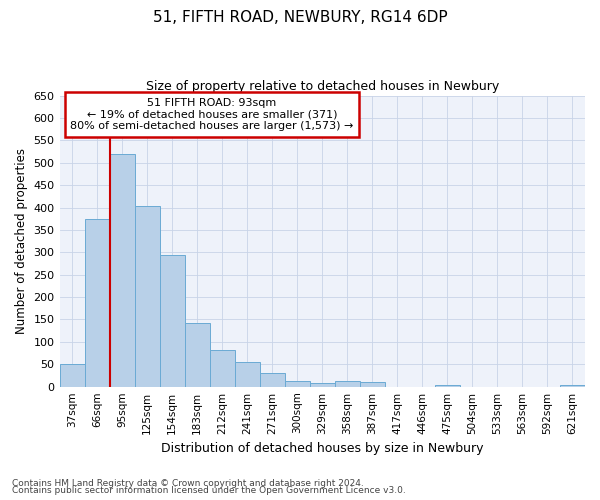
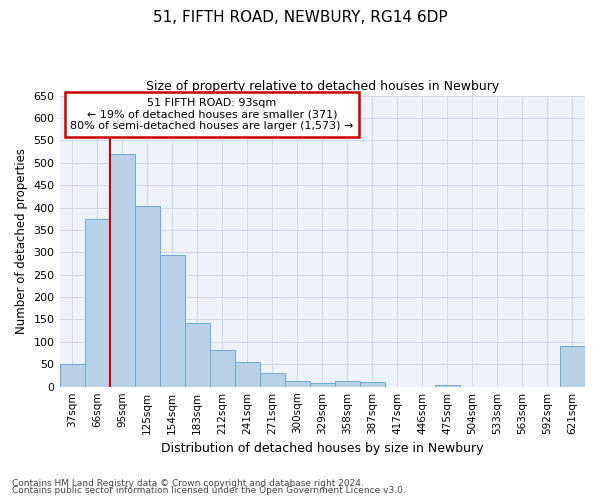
621sqm: 3 -> 90
